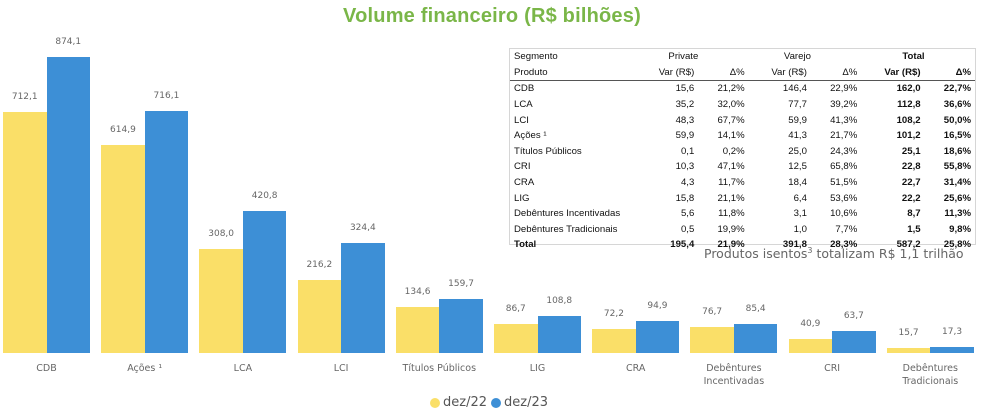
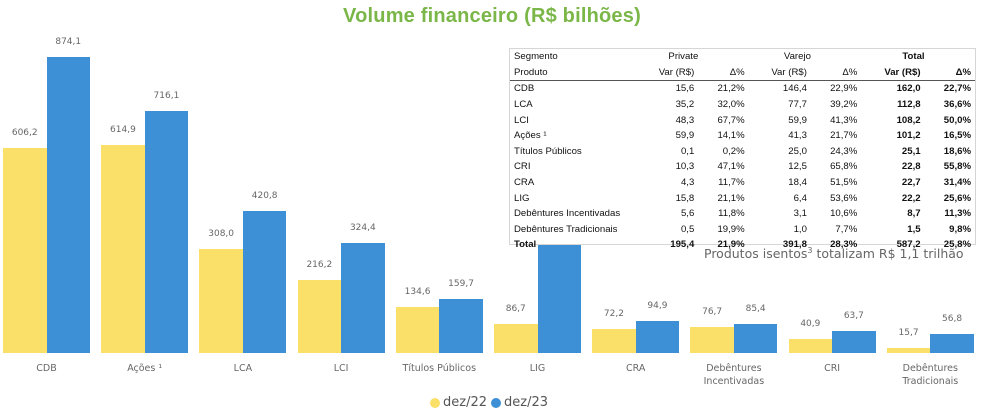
dez/22/CDB: 712,1 -> 606,2
dez/23/LIG: 108,8 -> 452,2
dez/23/Debêntures Tradicionais: 17,3 -> 56,8
